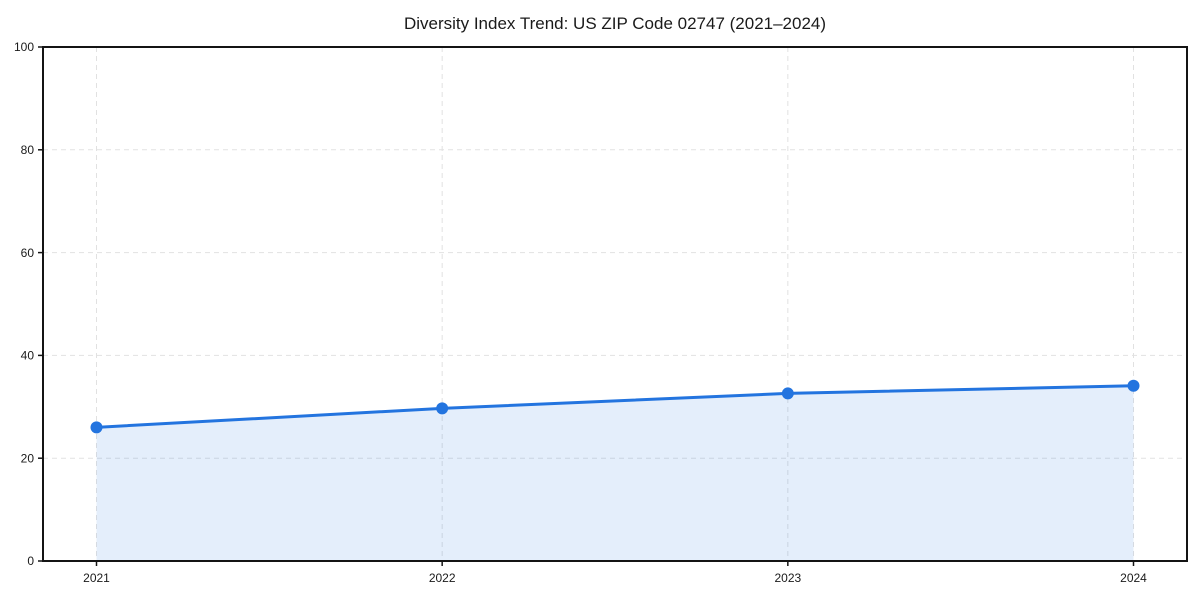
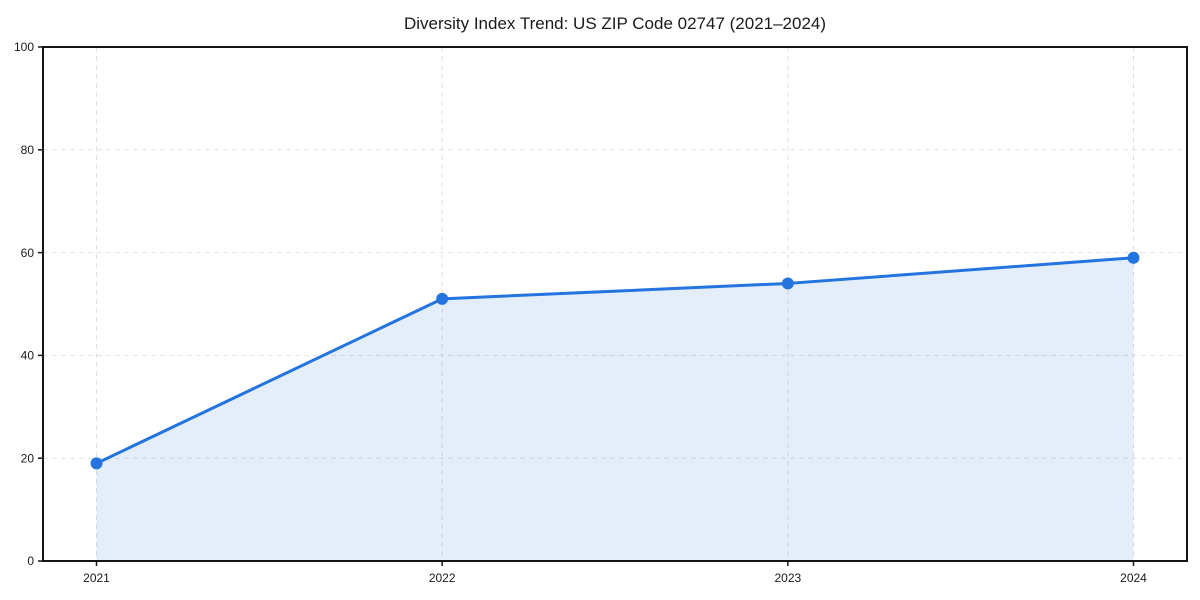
2021: 26 -> 19
2022: 30 -> 51
2023: 33 -> 54
2024: 34 -> 59
